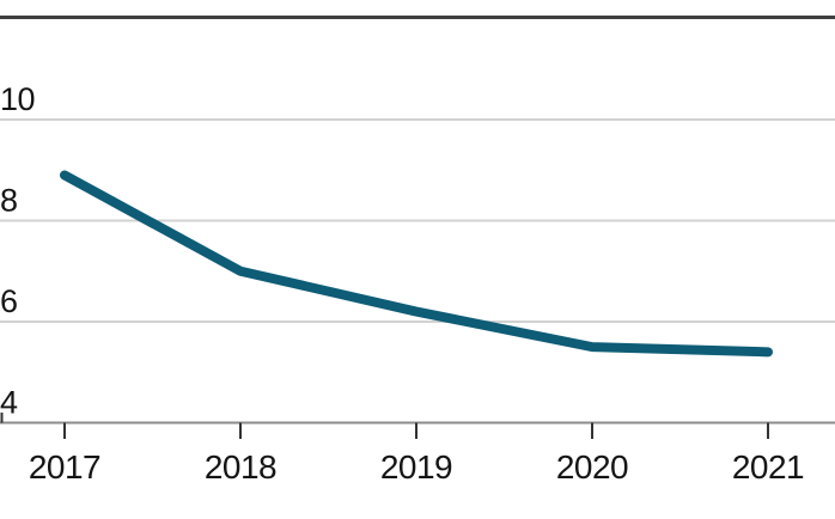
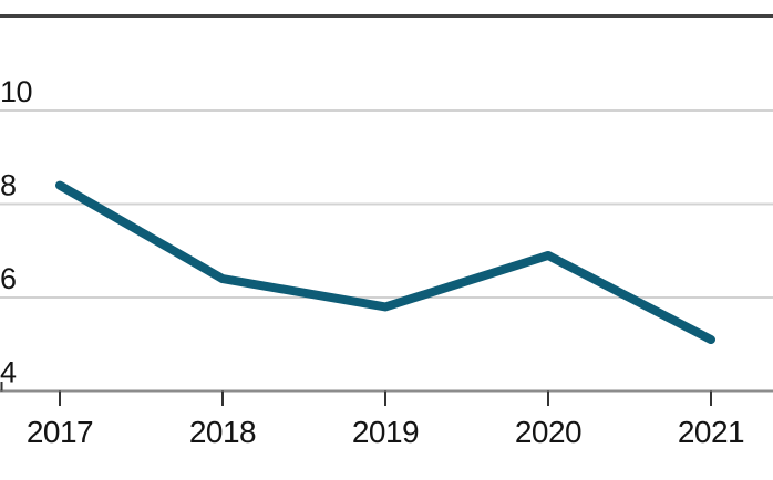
2017: 8.9 -> 8.4
2018: 7.0 -> 6.4
2019: 6.2 -> 5.8
2020: 5.5 -> 6.9
2021: 5.4 -> 5.1
